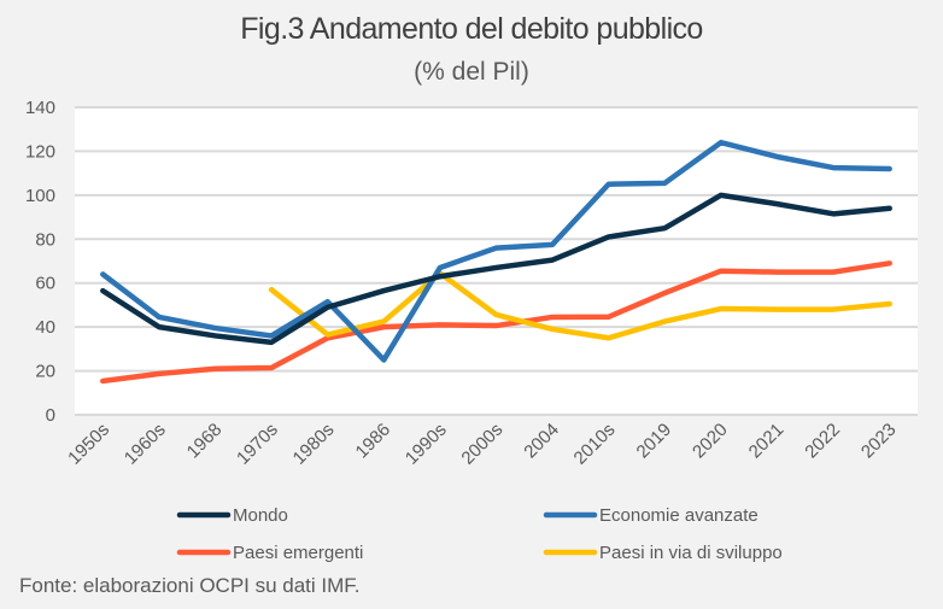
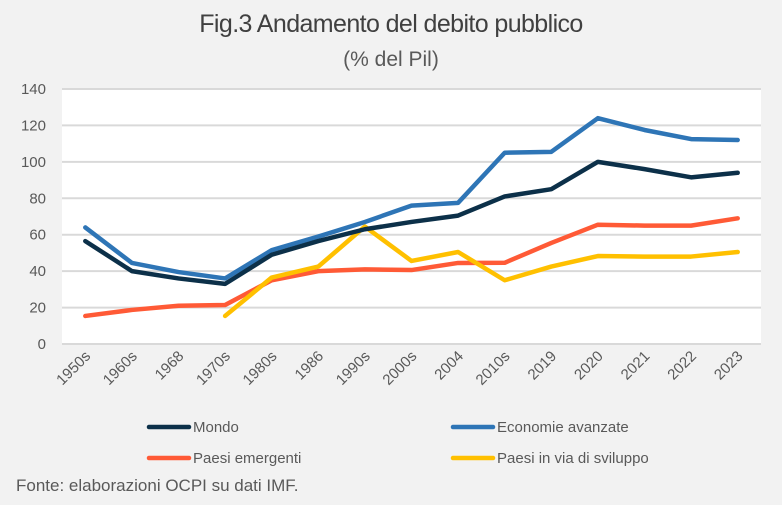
Paesi in via di sviluppo/1970s: 57 -> 15
Economie avanzate/1986: 25 -> 59
Paesi in via di sviluppo/2004: 39 -> 50
